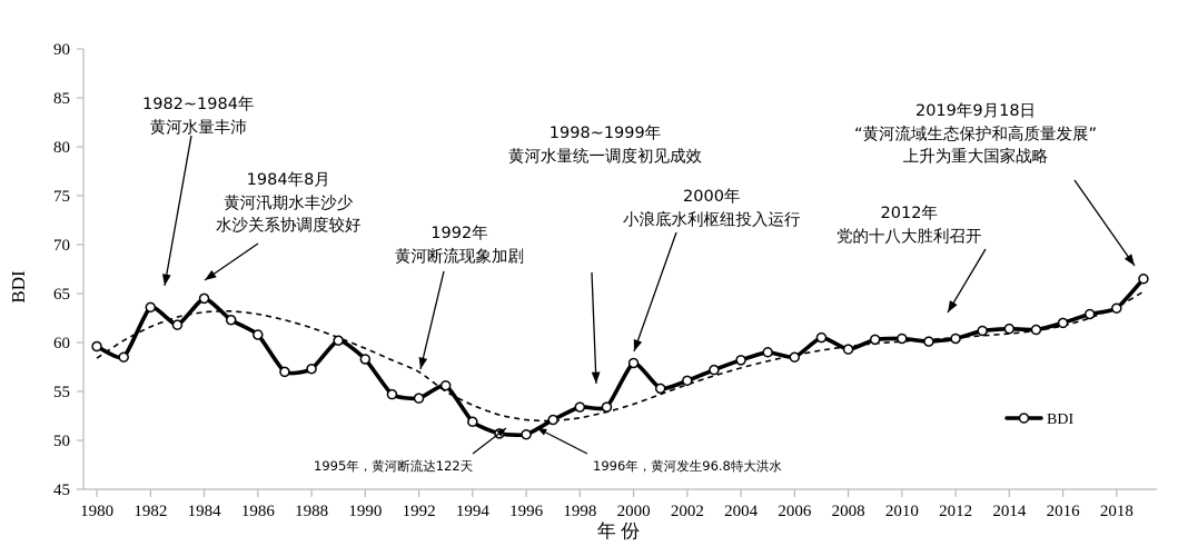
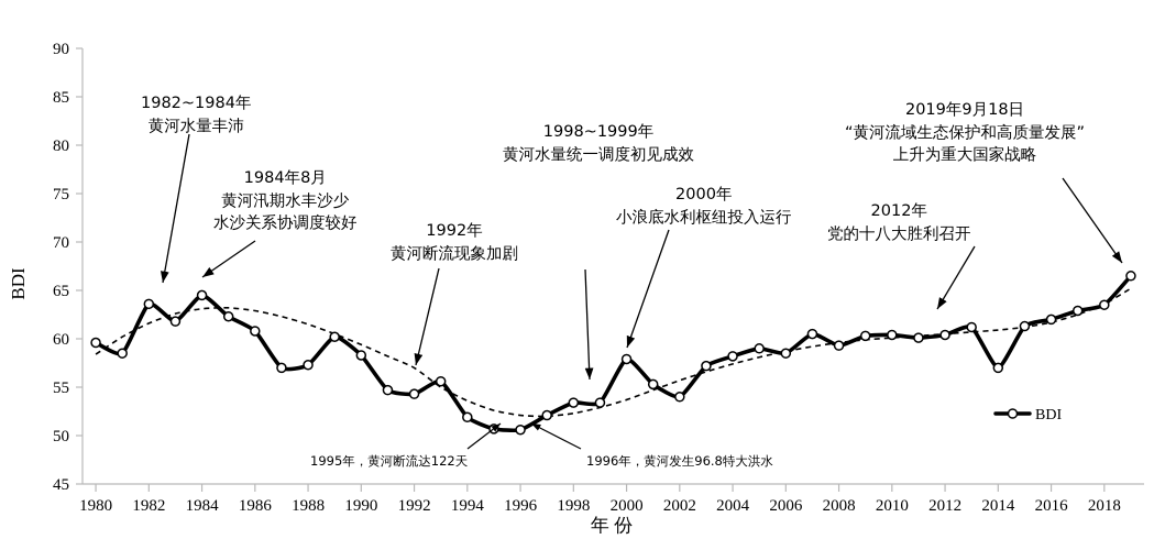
BDI/2002: 56 -> 54
BDI/2014: 61 -> 57
